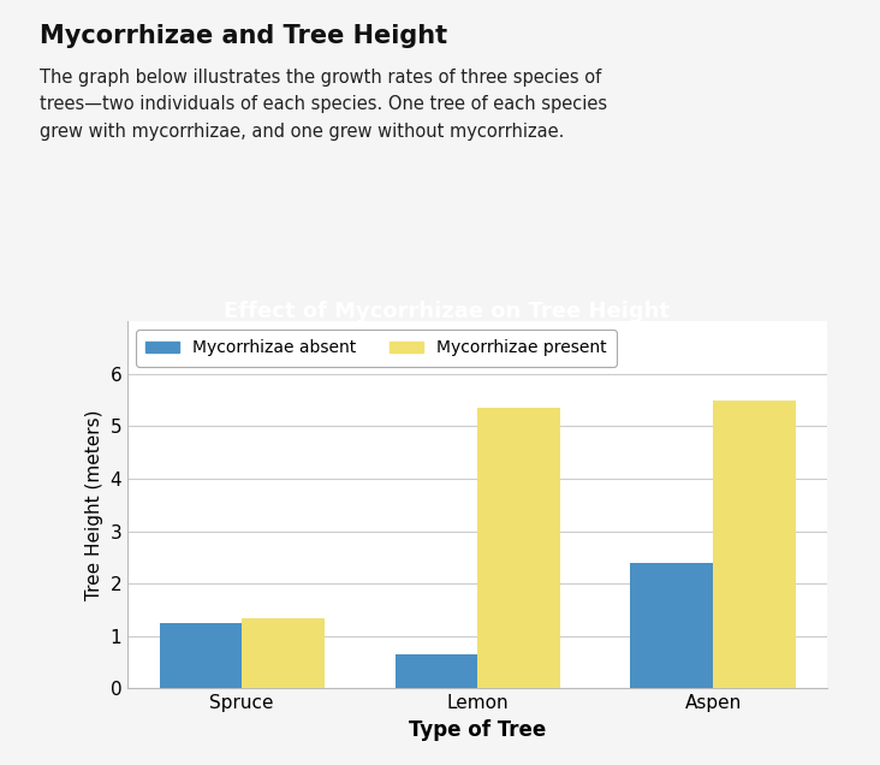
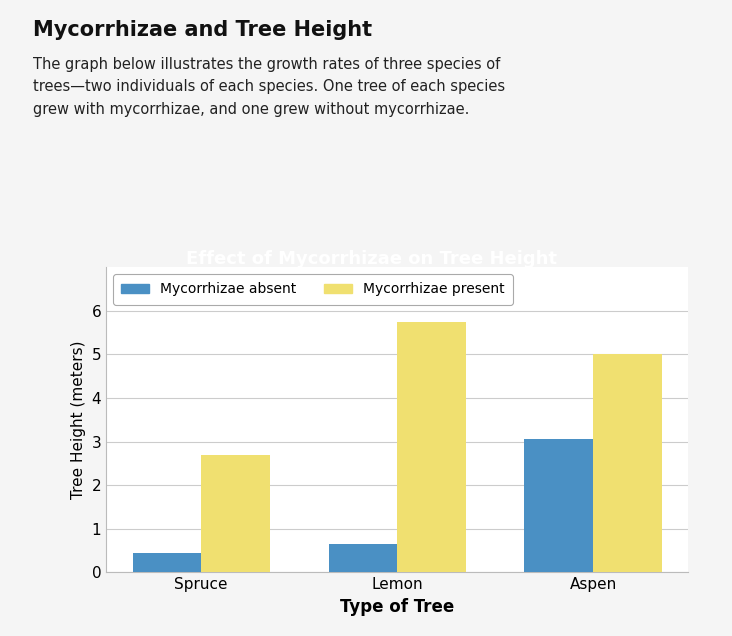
Mycorrhizae absent/Spruce: 1.25 -> 0.45
Mycorrhizae present/Spruce: 1.35 -> 2.70
Mycorrhizae present/Lemon: 5.35 -> 5.75
Mycorrhizae absent/Aspen: 2.40 -> 3.05
Mycorrhizae present/Aspen: 5.50 -> 5.00
